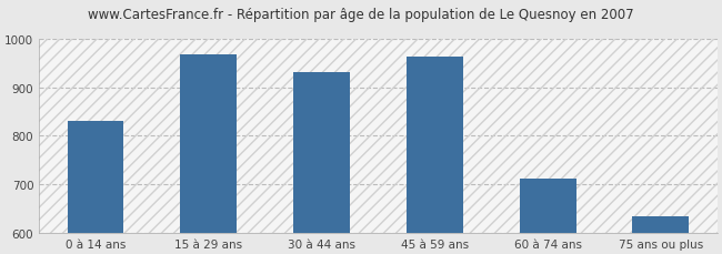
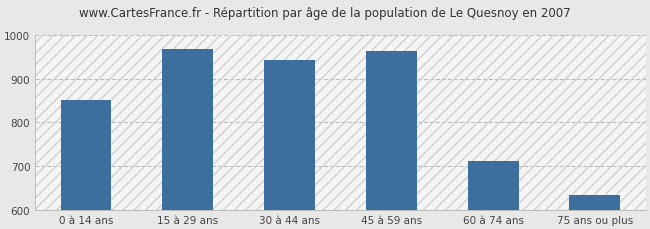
0 à 14 ans: 830 -> 850
30 à 44 ans: 930 -> 942
